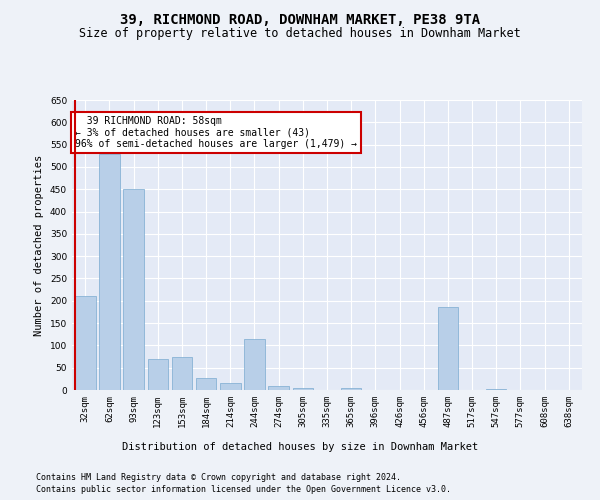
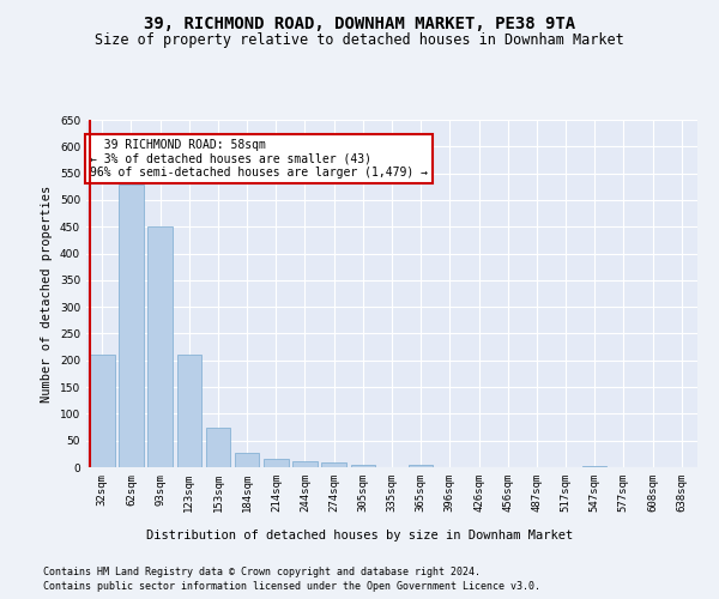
123sqm: 70 -> 210
244sqm: 115 -> 11
487sqm: 185 -> 1
